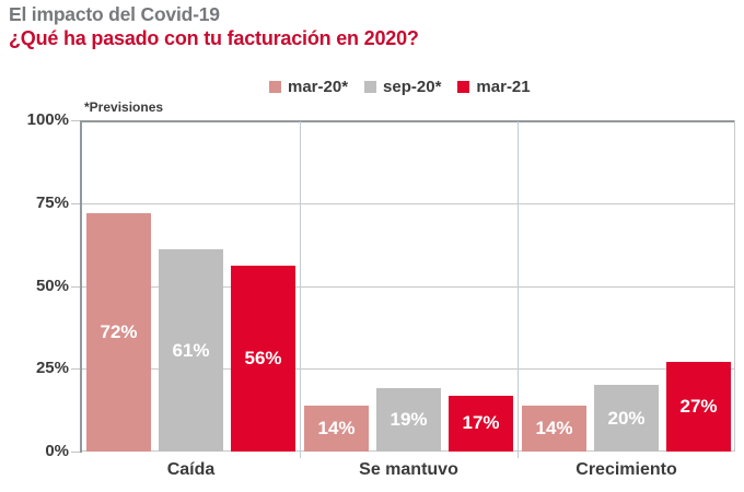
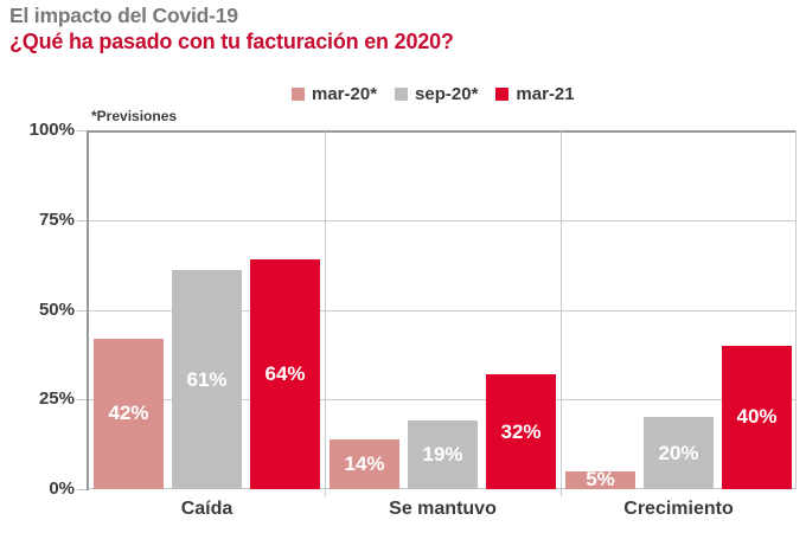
mar-20*/Caída: 72% -> 42%
mar-21/Caída: 56% -> 64%
mar-21/Se mantuvo: 17% -> 32%
mar-20*/Crecimiento: 14% -> 5%
mar-21/Crecimiento: 27% -> 40%
